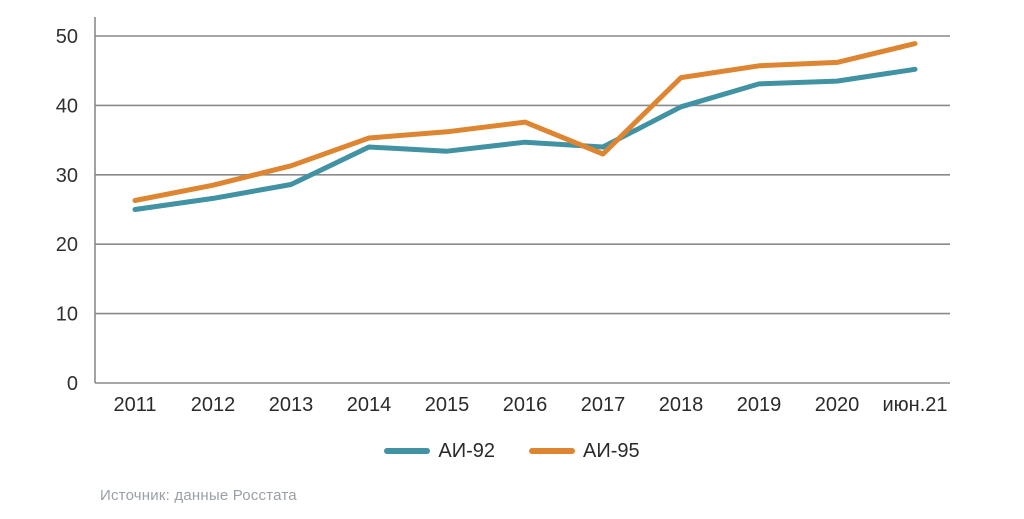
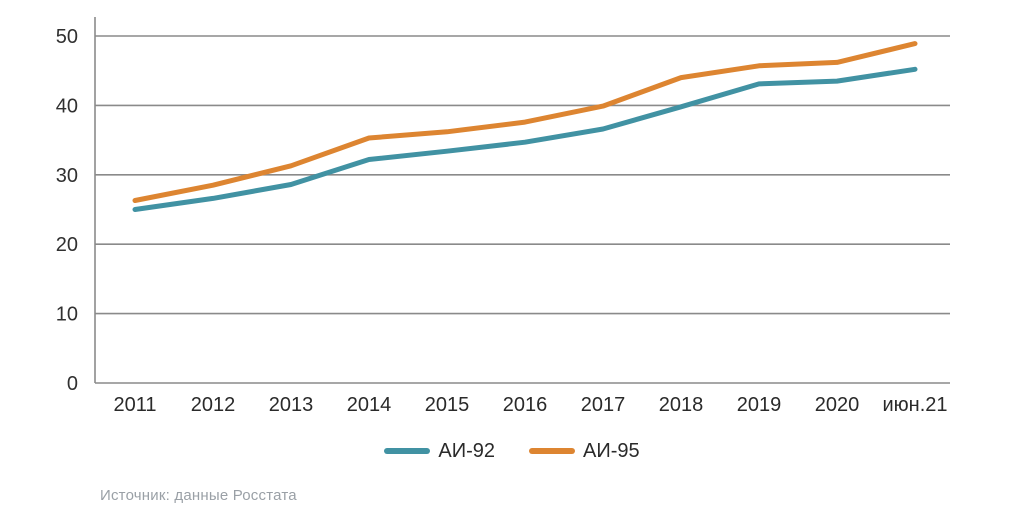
АИ-92/2014: 34 -> 32
АИ-92/2017: 34 -> 37
АИ-95/2017: 33 -> 40
